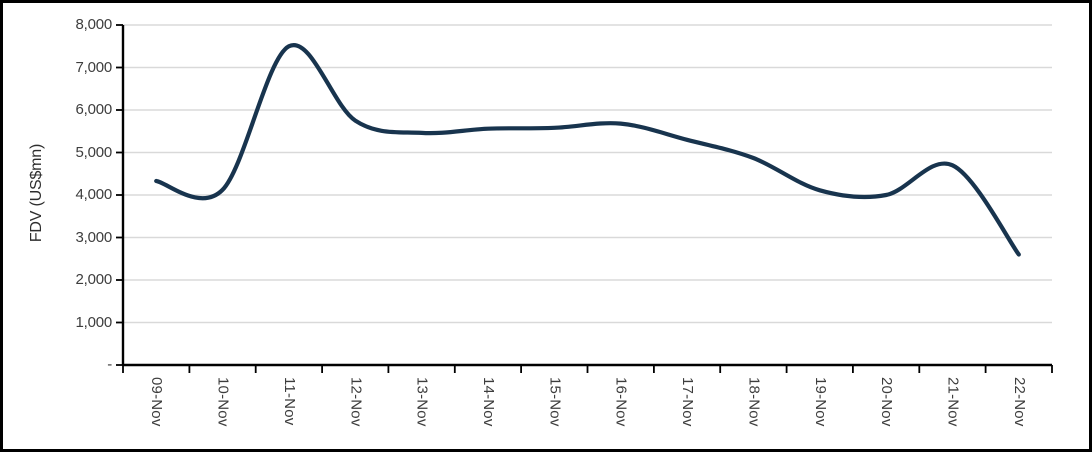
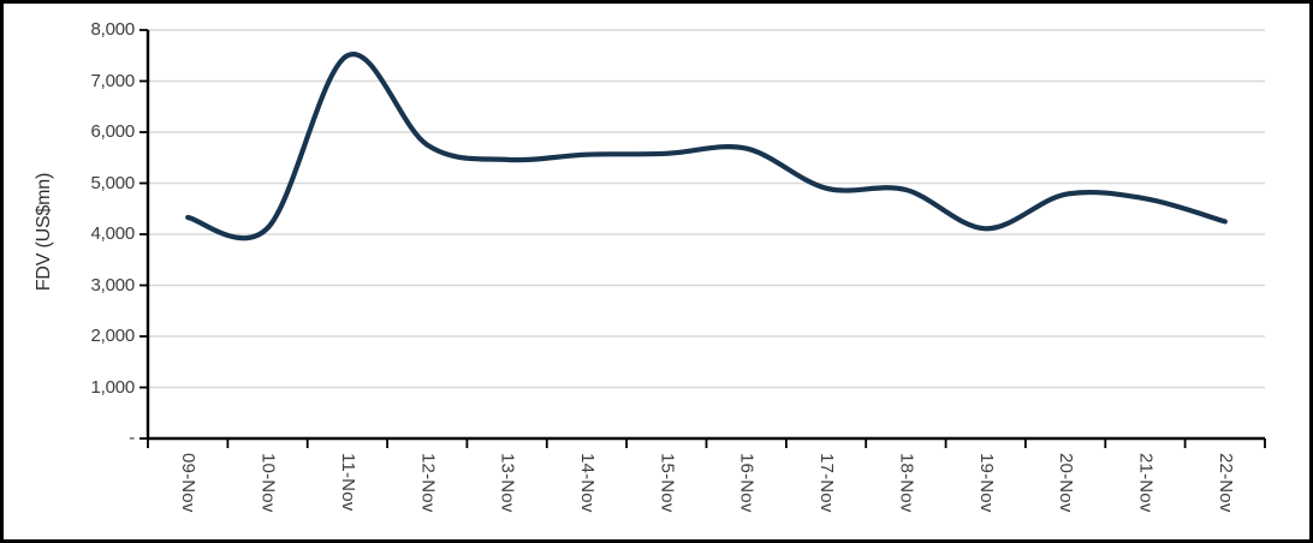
17-Nov: 5300 -> 4900
20-Nov: 4000 -> 4800
22-Nov: 2600 -> 4200
